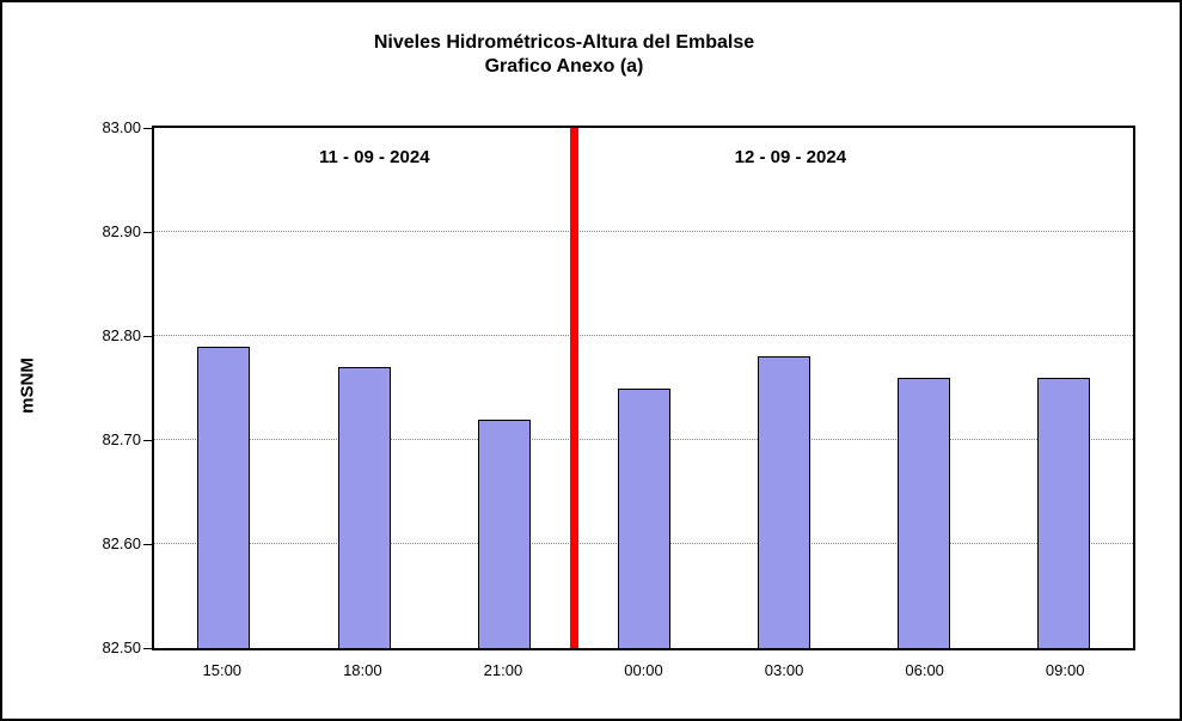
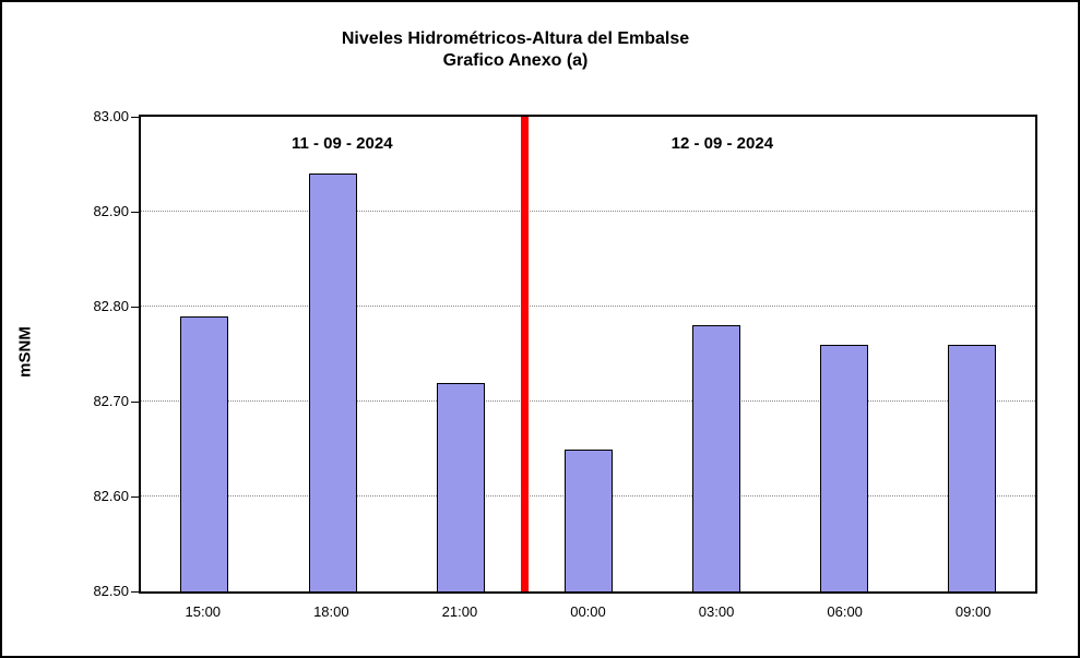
18:00: 82.77 -> 82.94
00:00: 82.75 -> 82.65
